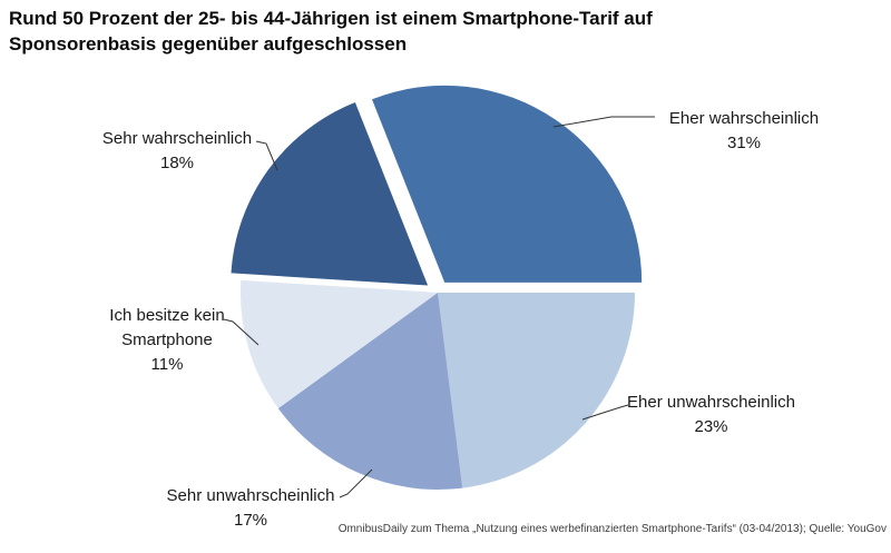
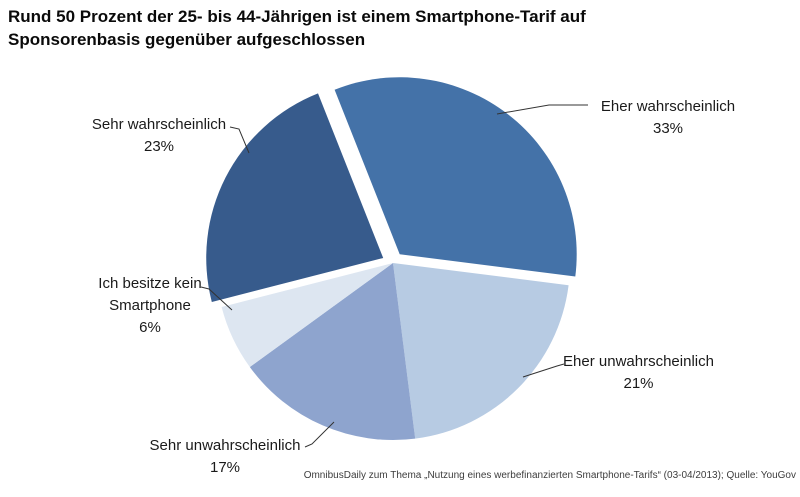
Eher wahrscheinlich: 31% -> 33%
Eher unwahrscheinlich: 23% -> 21%
Ich besitze kein Smartphone: 11% -> 6%
Sehr wahrscheinlich: 18% -> 23%
